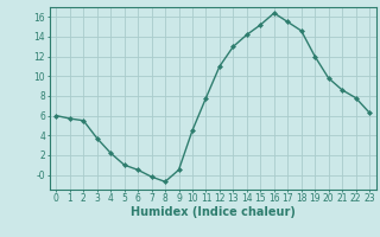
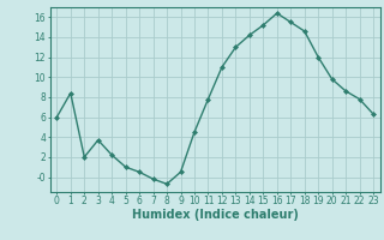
1: 5.7 -> 8.4
2: 5.5 -> 2.0
